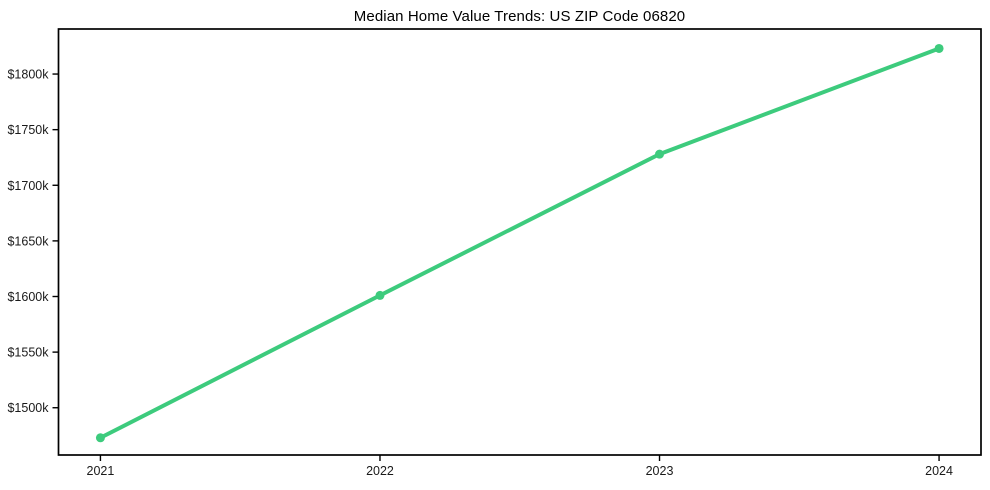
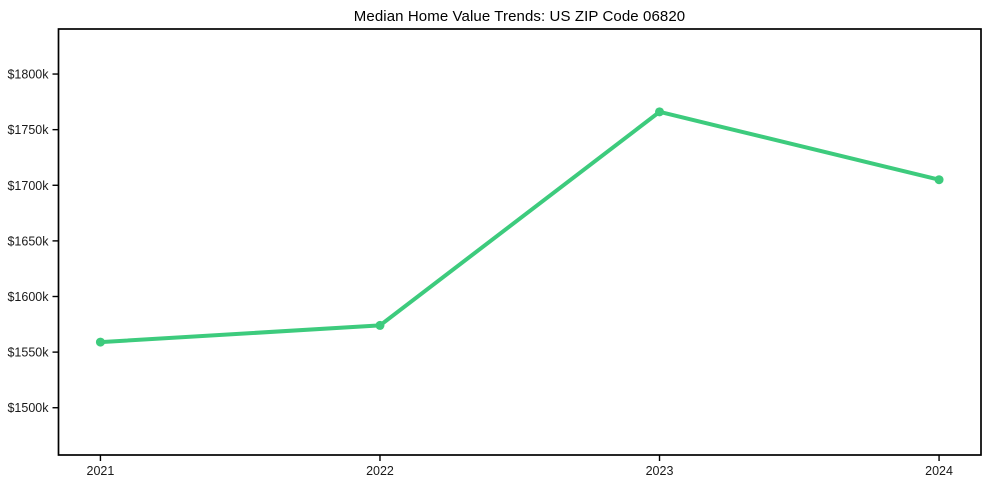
2021: $1473k -> $1559k
2022: $1601k -> $1574k
2023: $1728k -> $1766k
2024: $1823k -> $1705k
